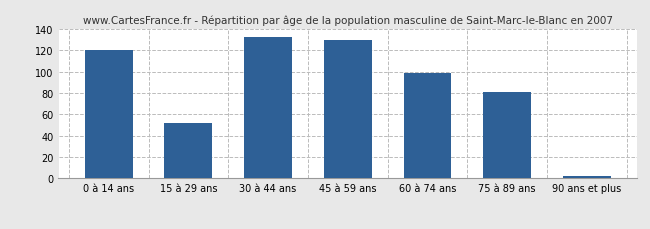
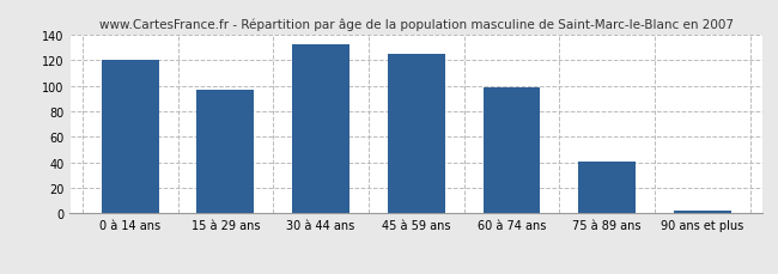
15 à 29 ans: 52 -> 97
45 à 59 ans: 130 -> 125
75 à 89 ans: 81 -> 41
